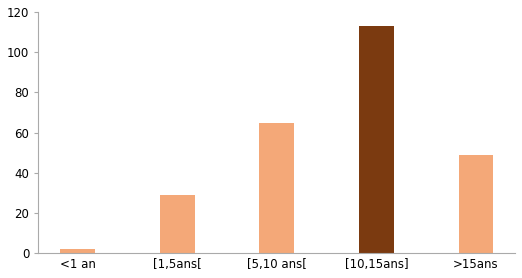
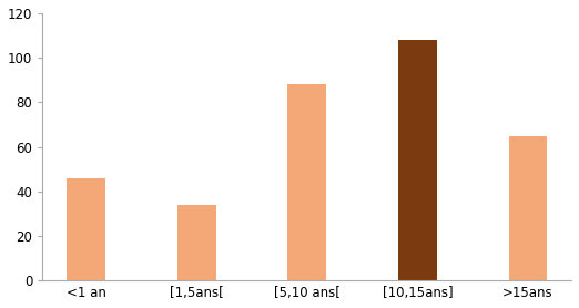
<1 an: 2 -> 46
[1,5ans[: 29 -> 34
[5,10 ans[: 65 -> 88
[10,15ans]: 113 -> 108
>15ans: 49 -> 65
